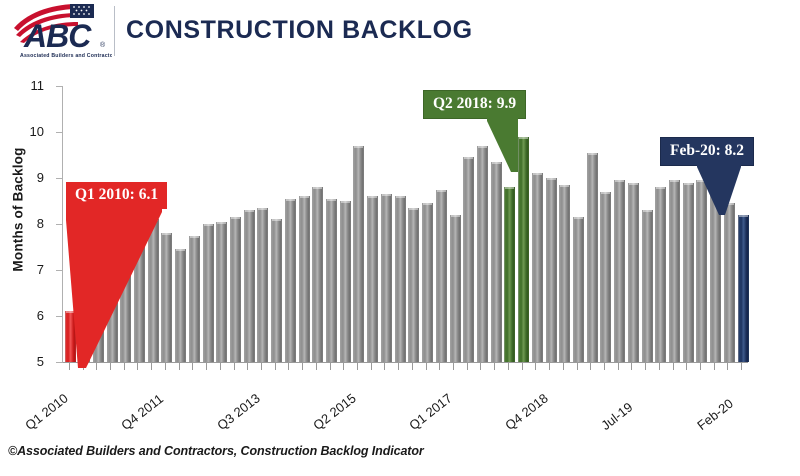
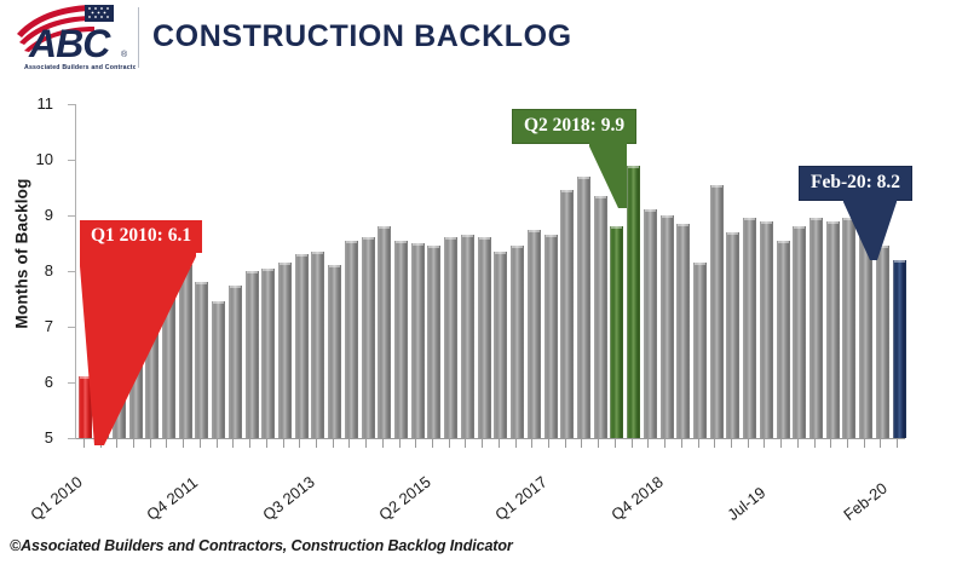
Q2 2015: 9.7 -> 8.4
Q1 2017: 8.2 -> 8.7
Jul-19: 8.3 -> 8.6
